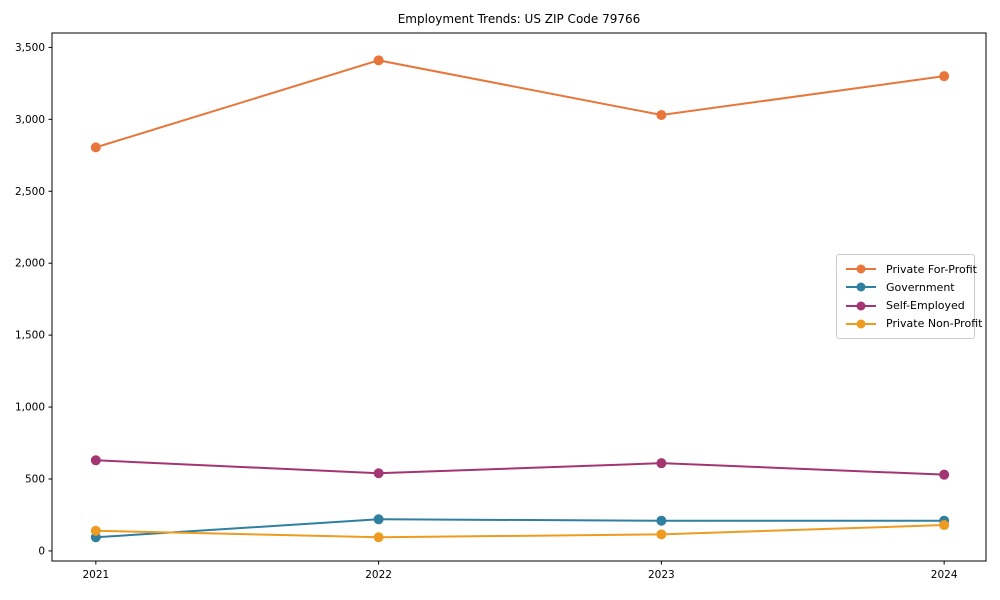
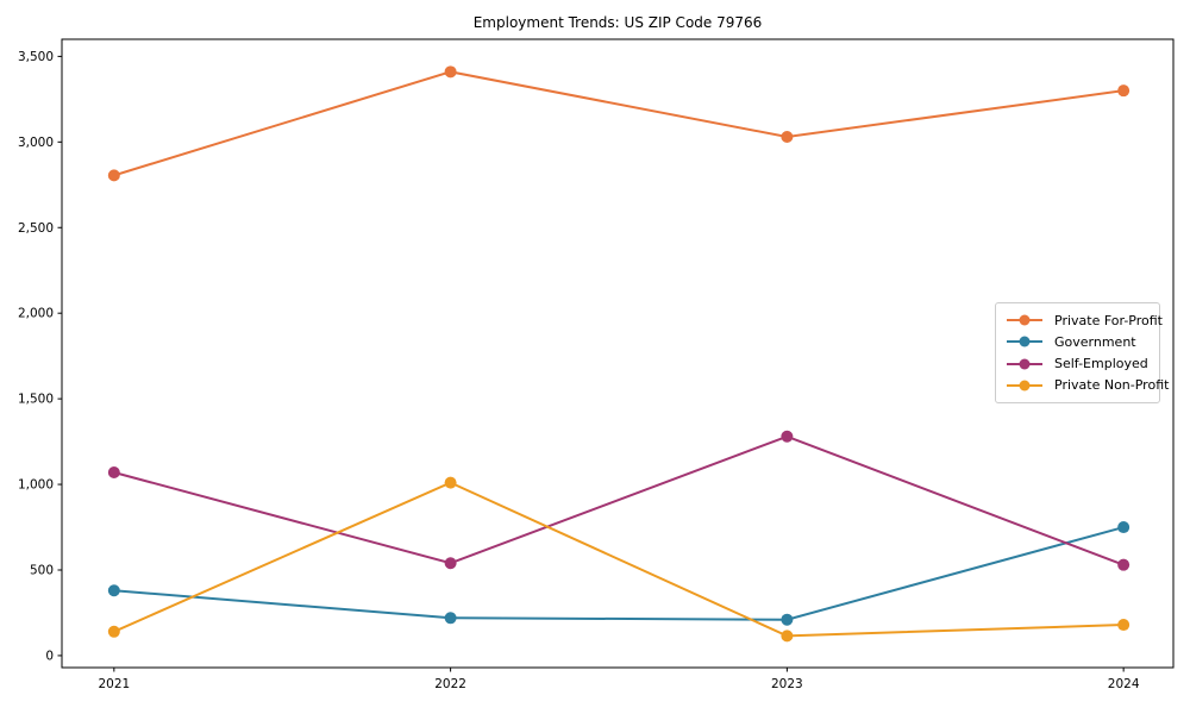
Government/2021: 100 -> 380
Self-Employed/2021: 630 -> 1070
Private Non-Profit/2022: 100 -> 1010
Self-Employed/2023: 610 -> 1280
Government/2024: 210 -> 750
